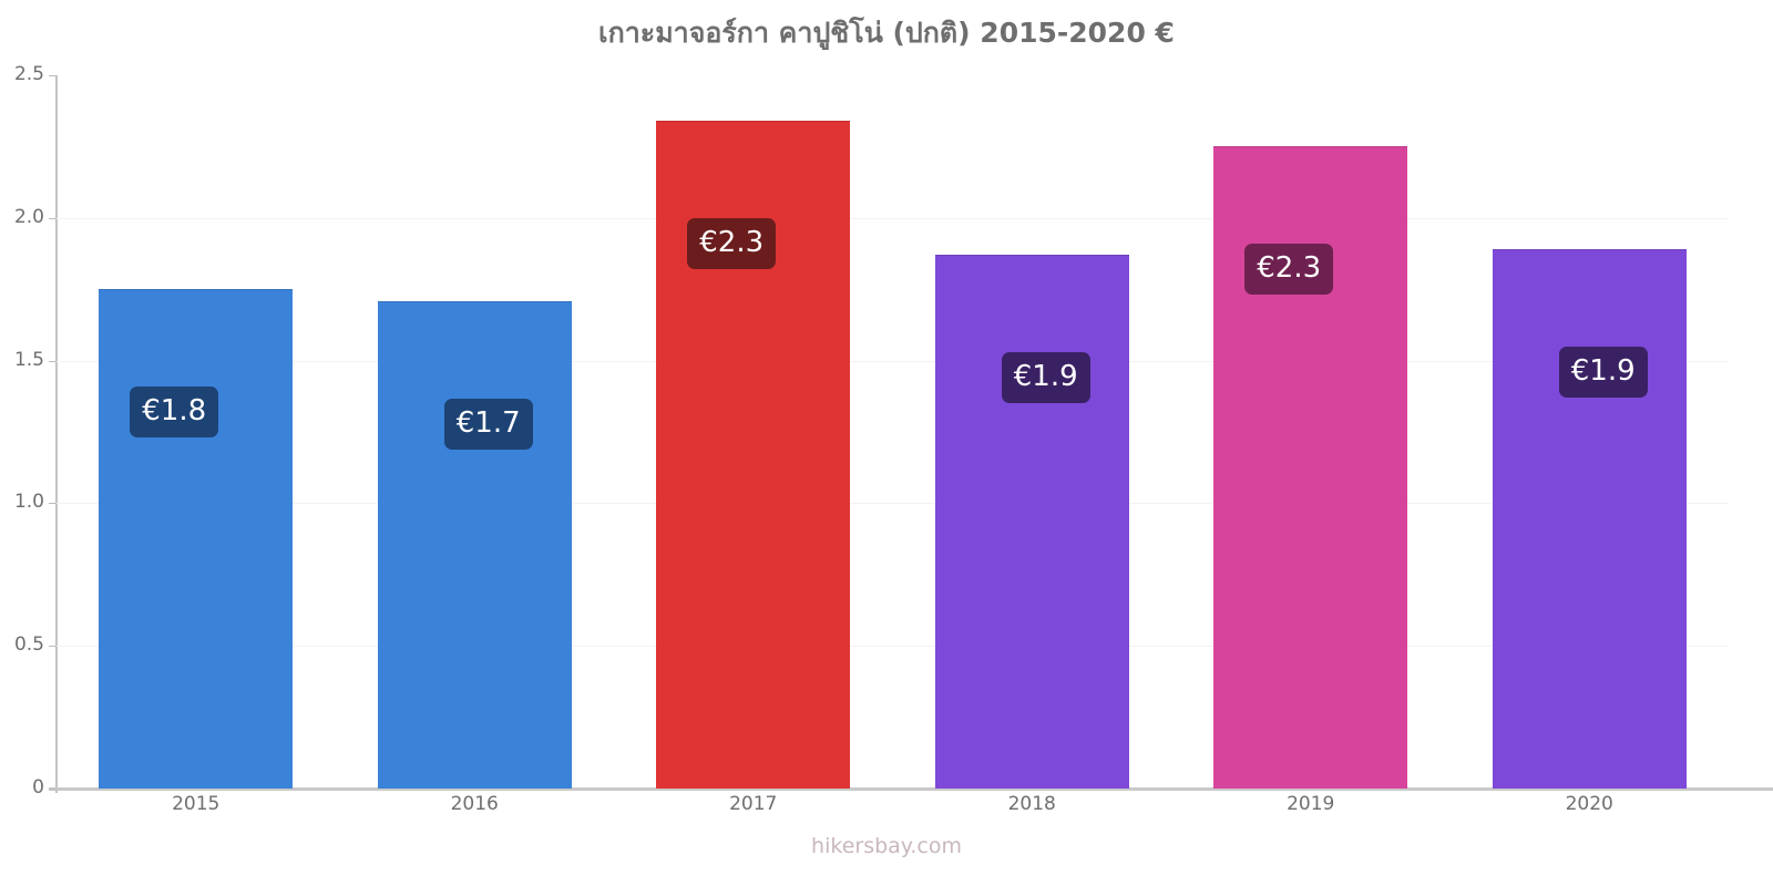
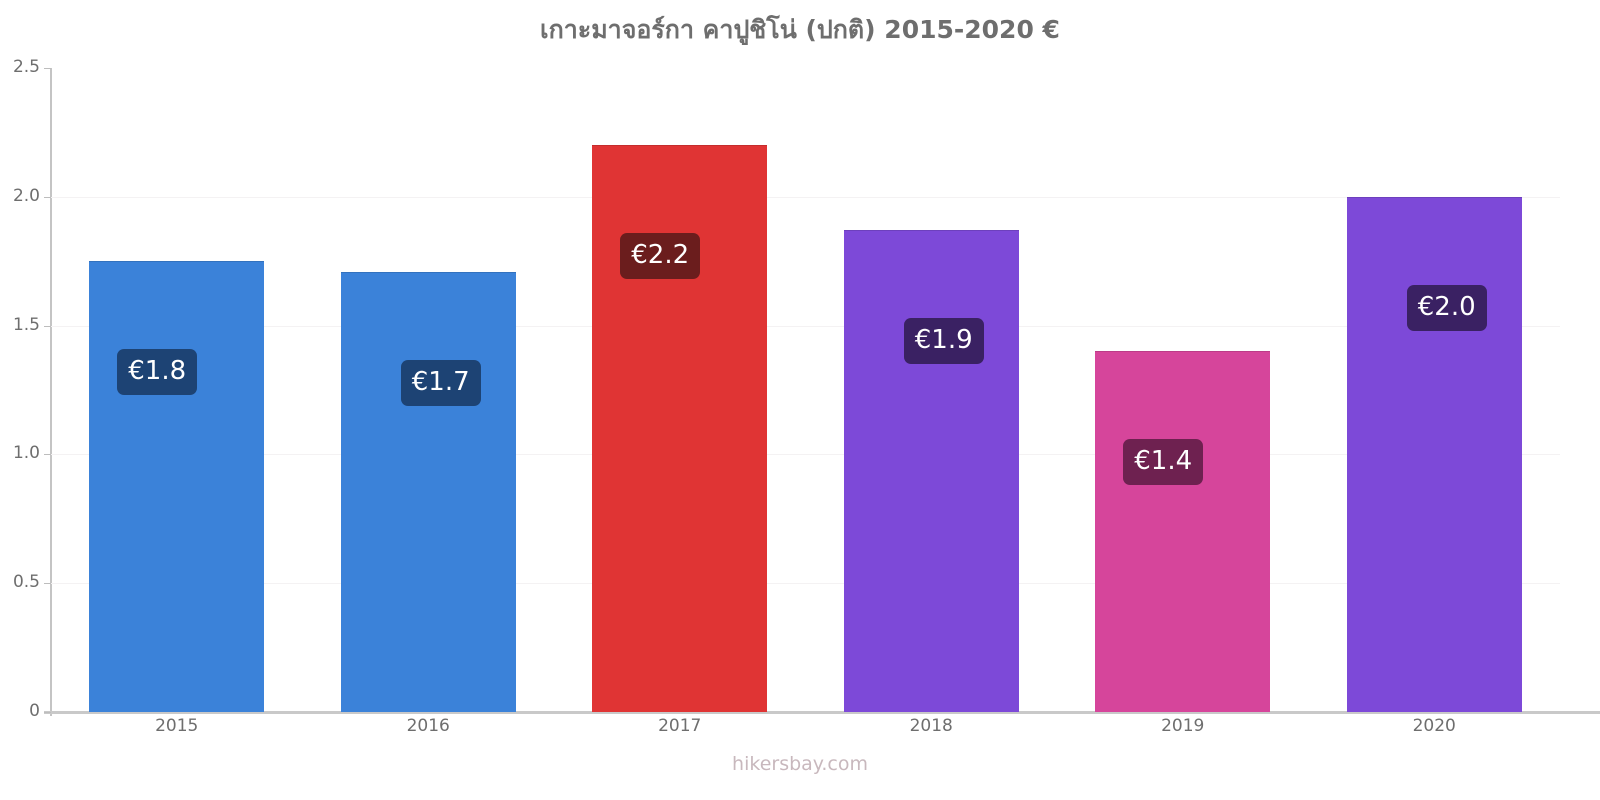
2017: €2.3 -> €2.2
2019: €2.3 -> €1.4
2020: €1.9 -> €2.0
